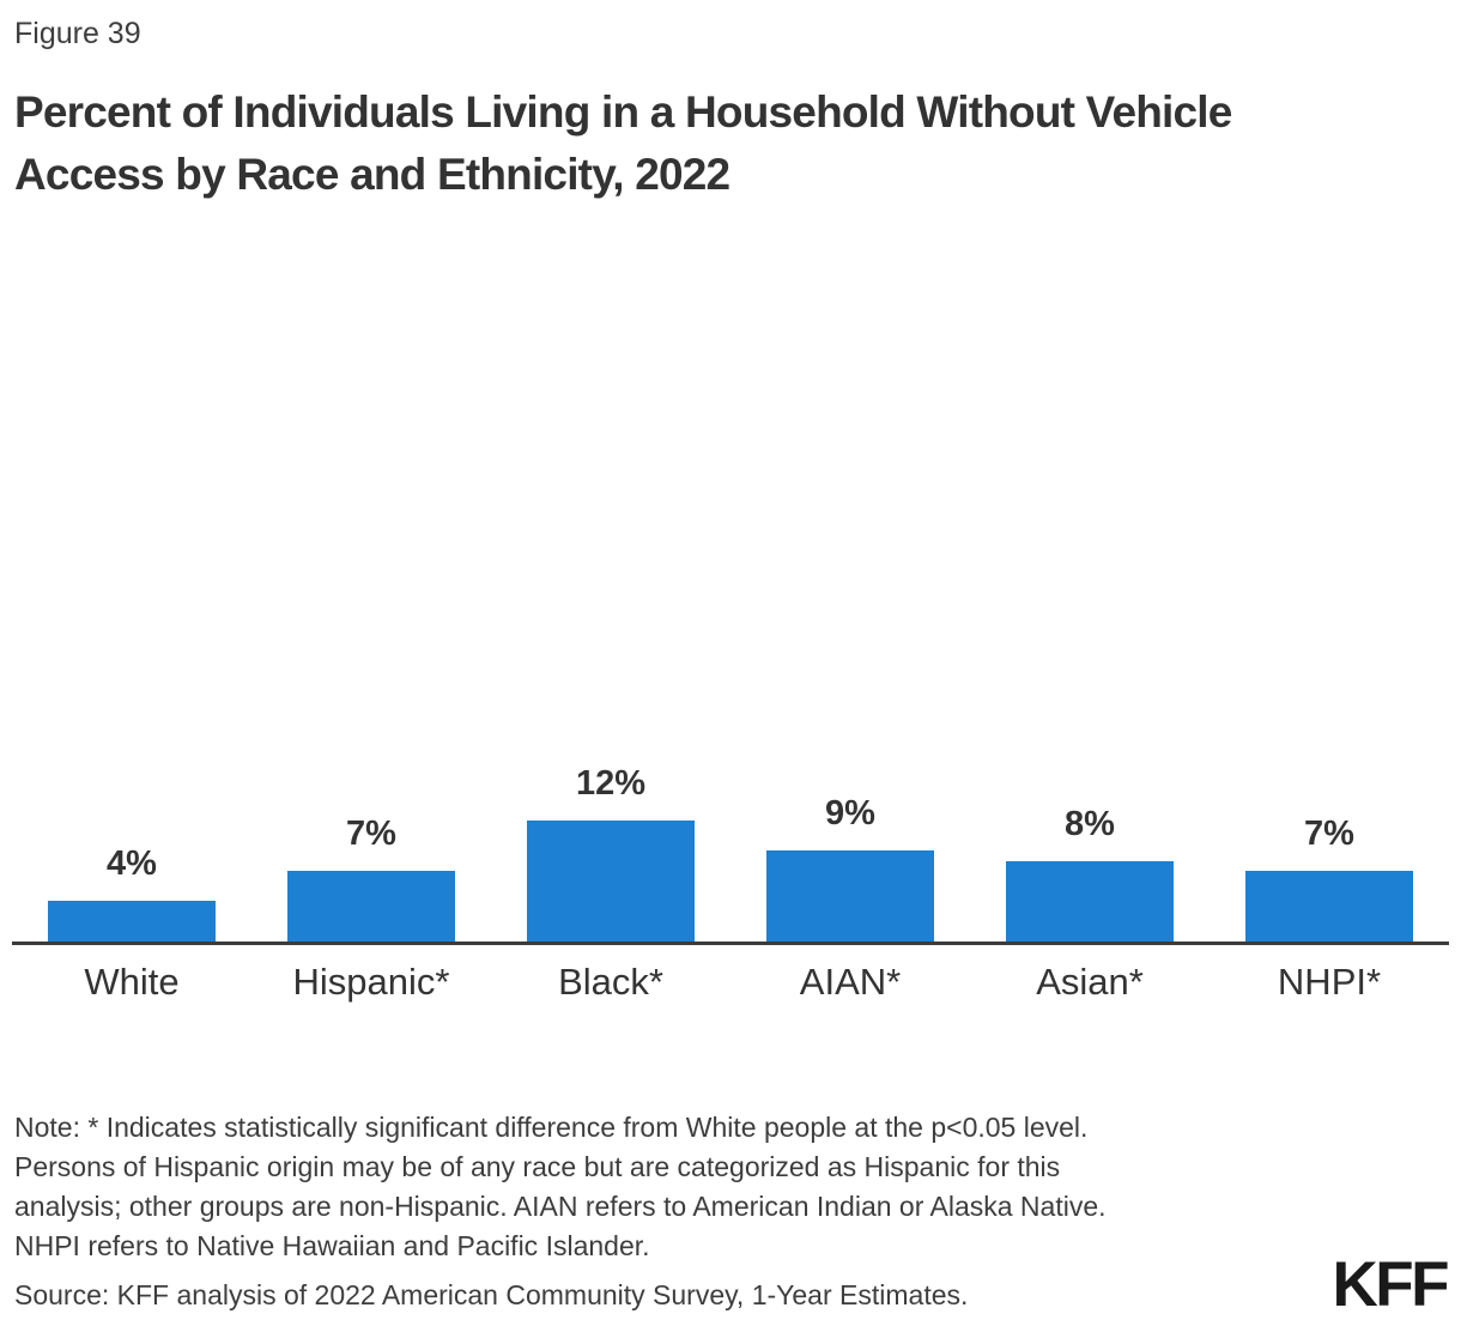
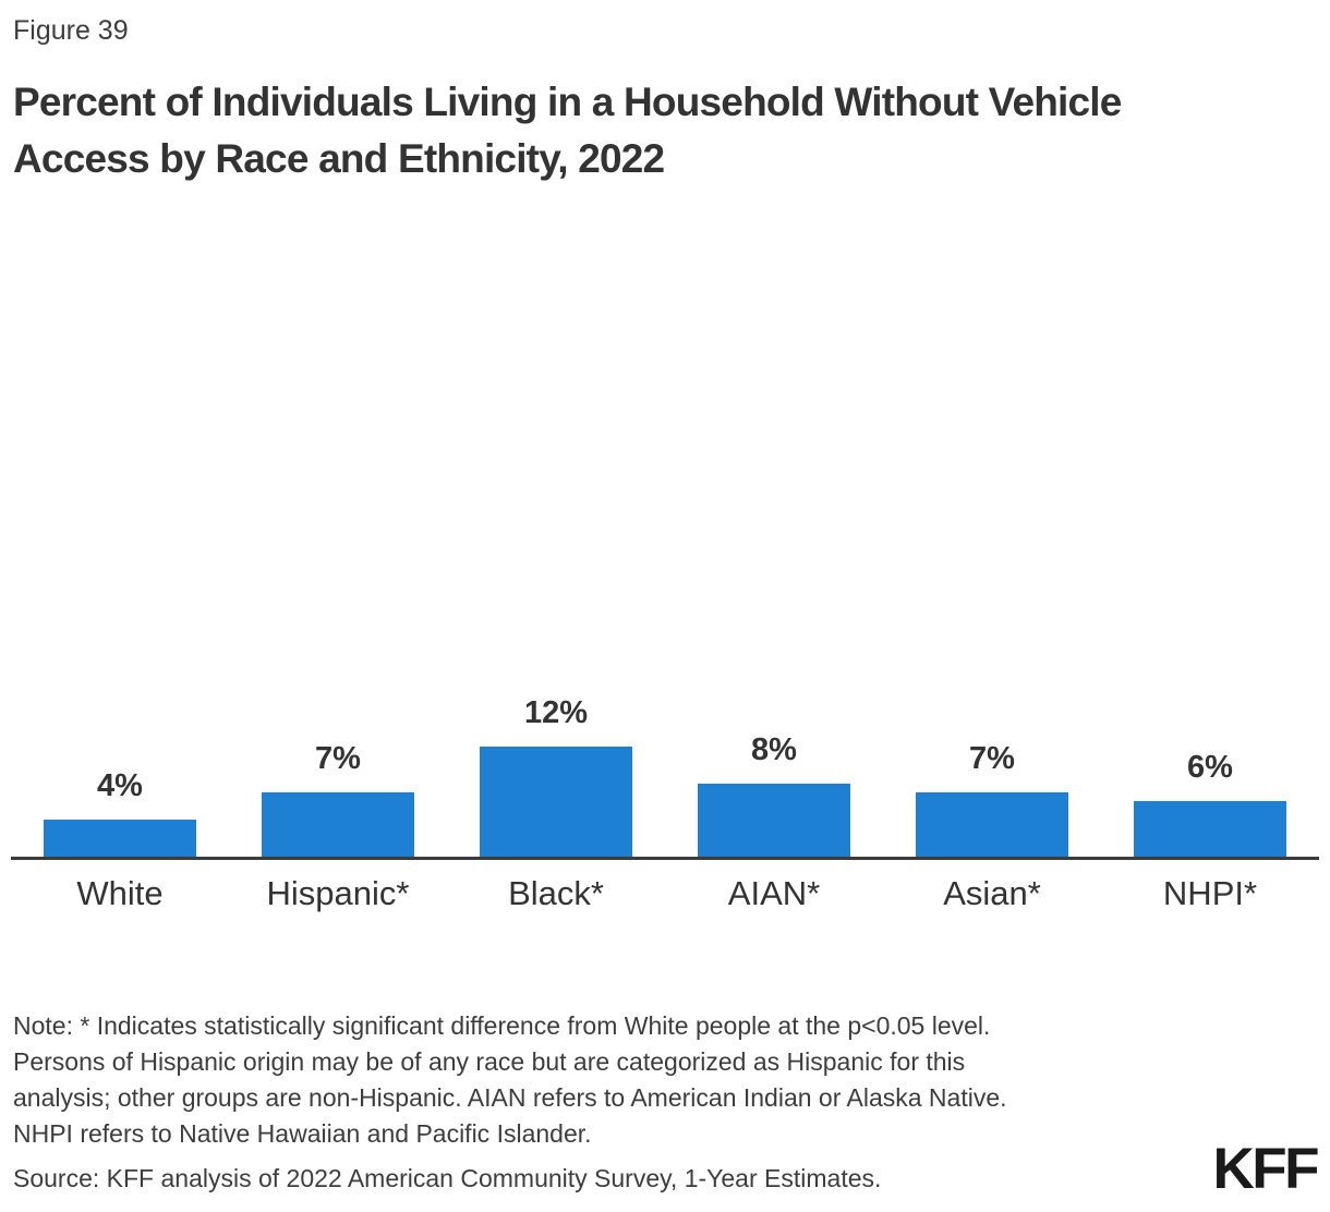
AIAN*: 9% -> 8%
Asian*: 8% -> 7%
NHPI*: 7% -> 6%
